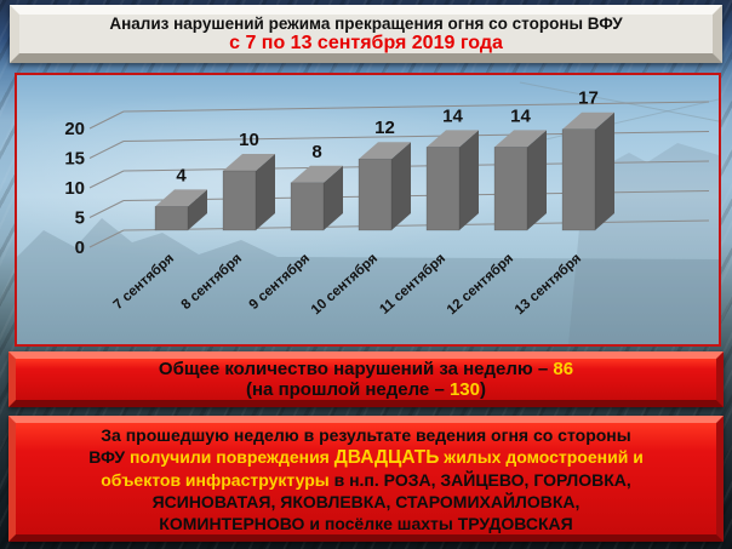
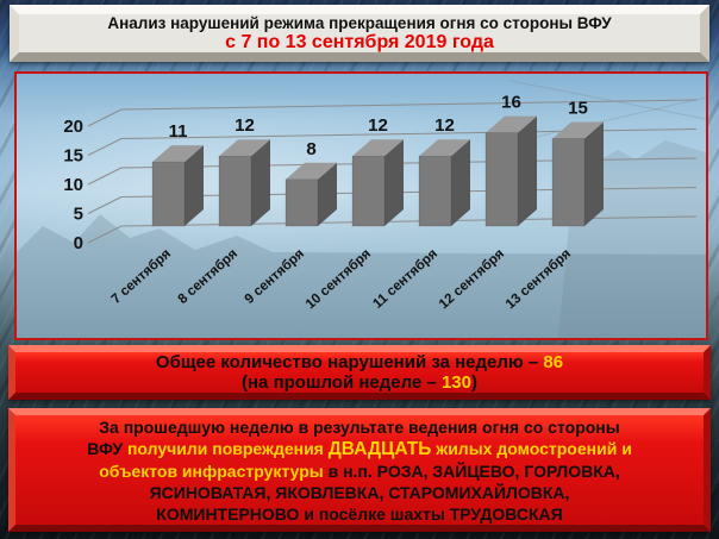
7 сентября: 4 -> 11
8 сентября: 10 -> 12
11 сентября: 14 -> 12
12 сентября: 14 -> 16
13 сентября: 17 -> 15
